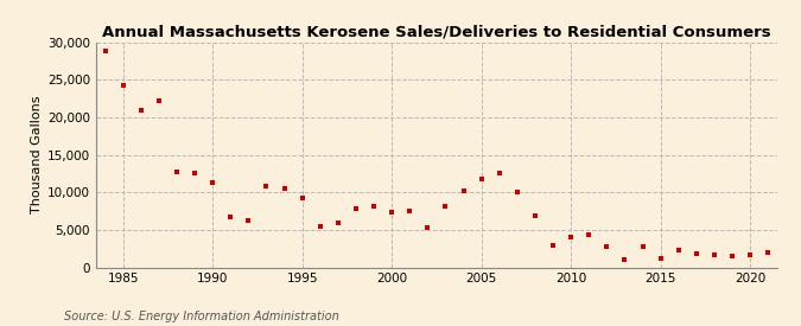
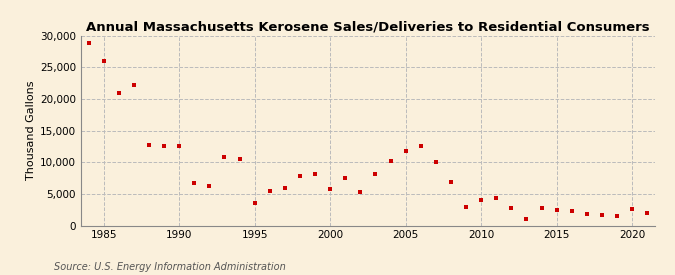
1985: 24,200 -> 26,000
1990: 11,300 -> 12,600
1995: 9,200 -> 3,600
2000: 7,300 -> 5,800
2015: 1,200 -> 2,400
2020: 1,600 -> 2,600
